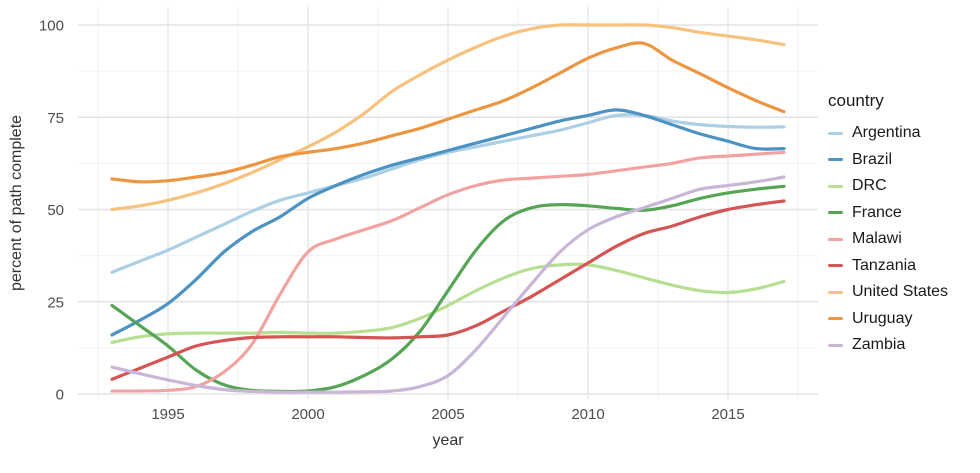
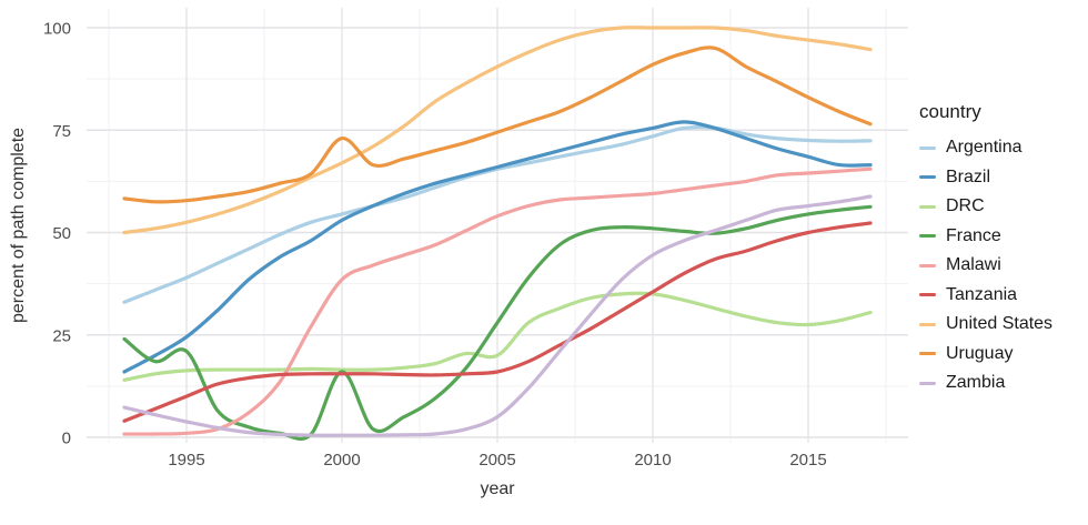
France/1995: 13 -> 21
France/2000: 1 -> 16
Uruguay/2000: 66 -> 73
DRC/2005: 24 -> 20
